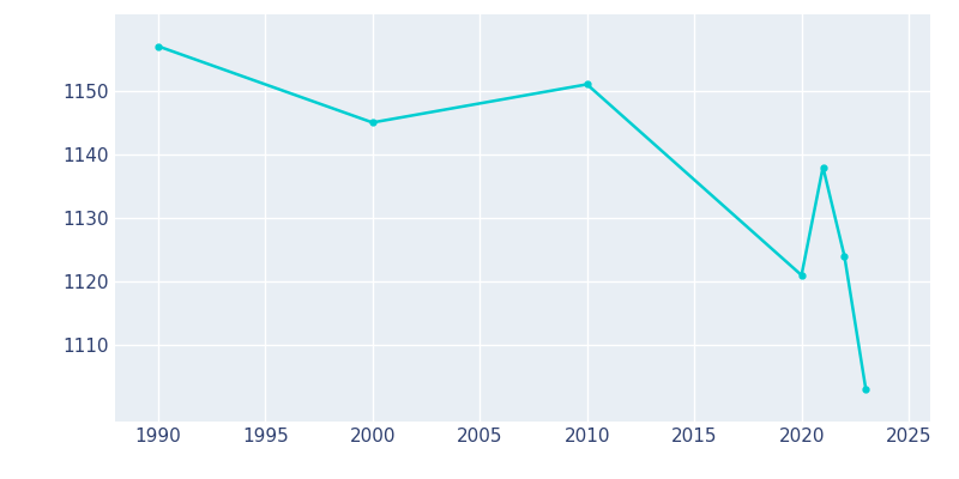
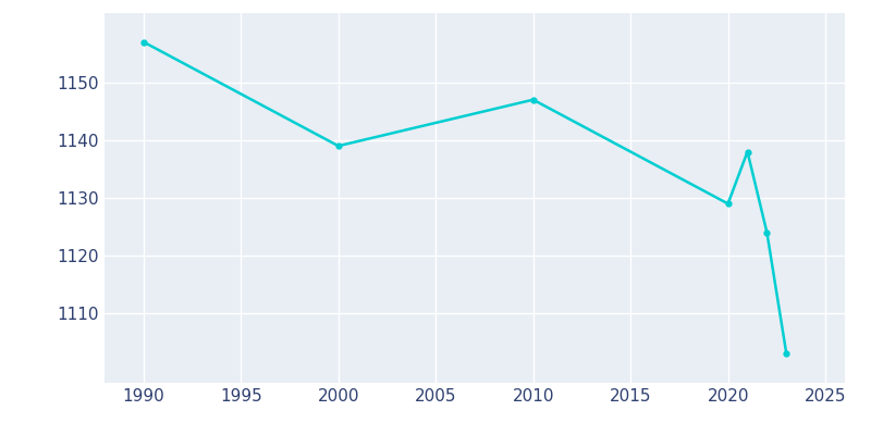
2000: 1145 -> 1139
2010: 1151 -> 1147
2020: 1121 -> 1129
